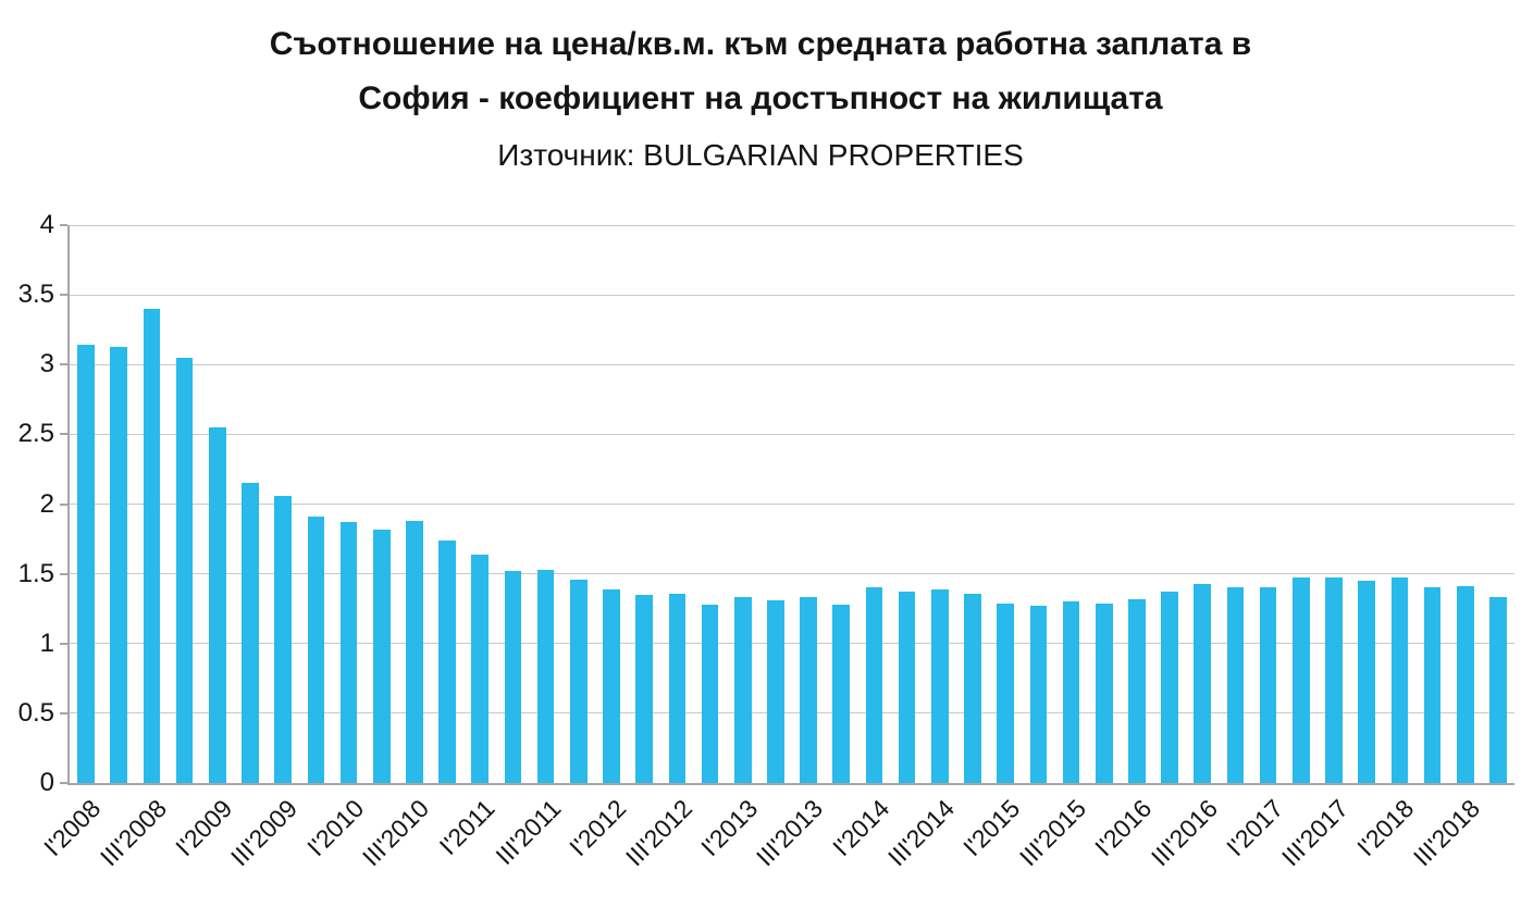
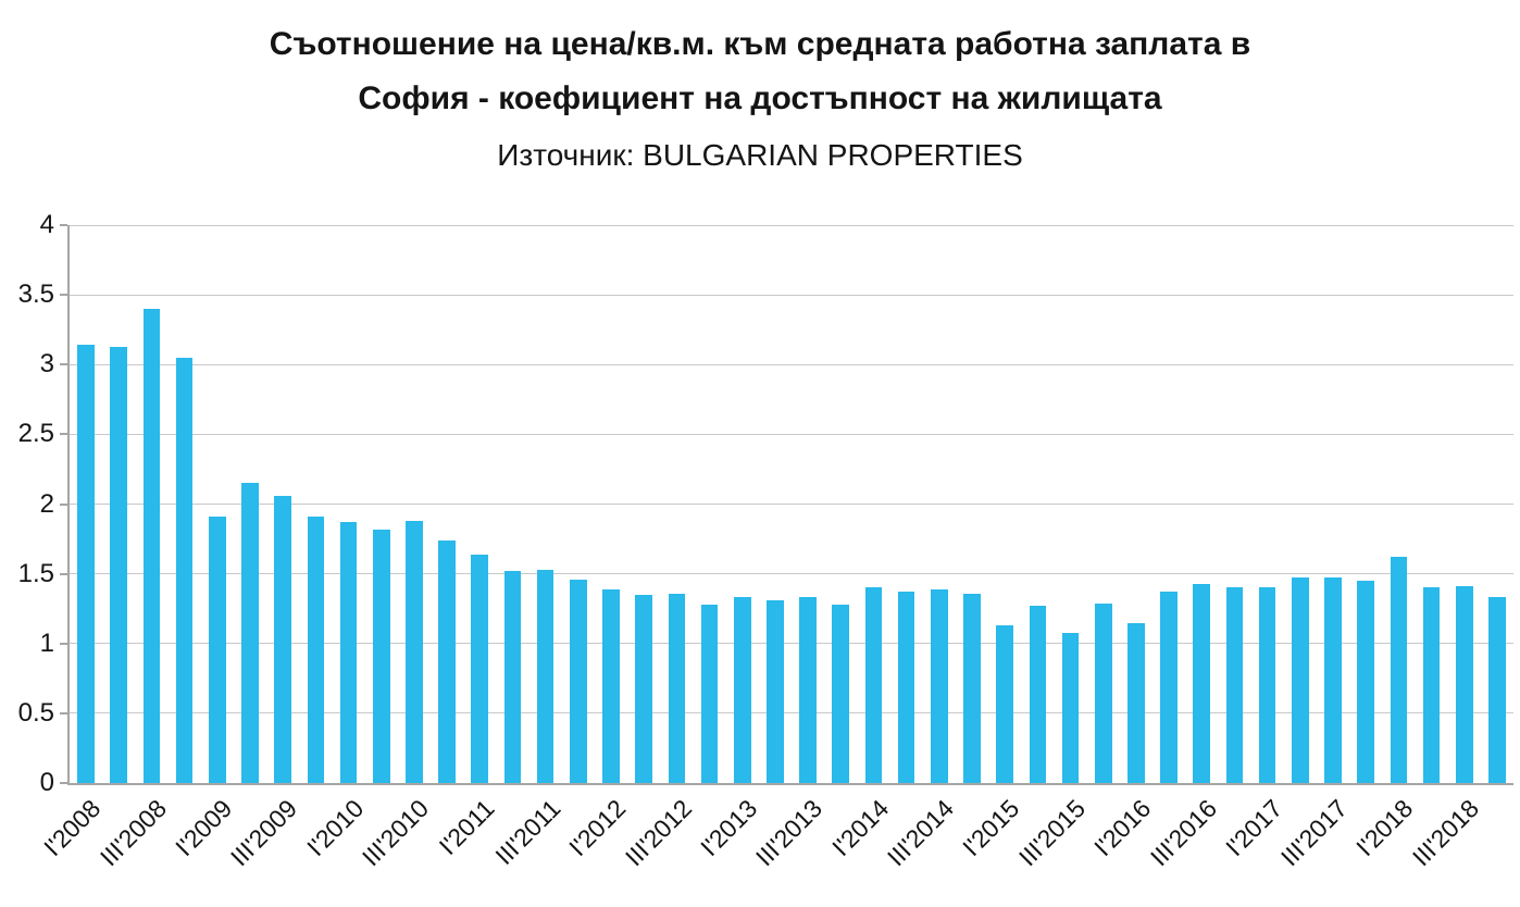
I'2009: 2.55 -> 1.91
I'2015: 1.29 -> 1.13
III'2015: 1.30 -> 1.08
I'2016: 1.32 -> 1.15
I'2018: 1.47 -> 1.62
